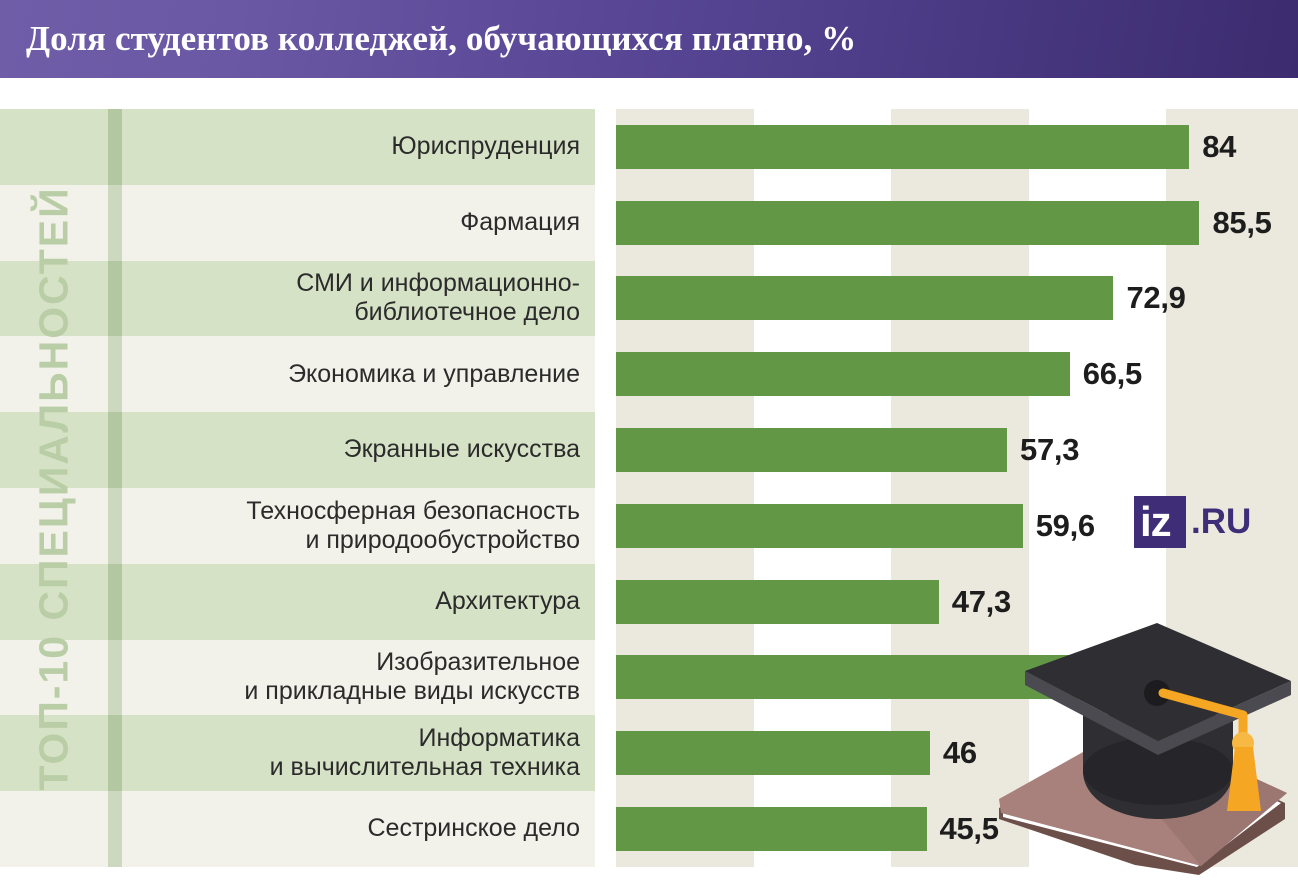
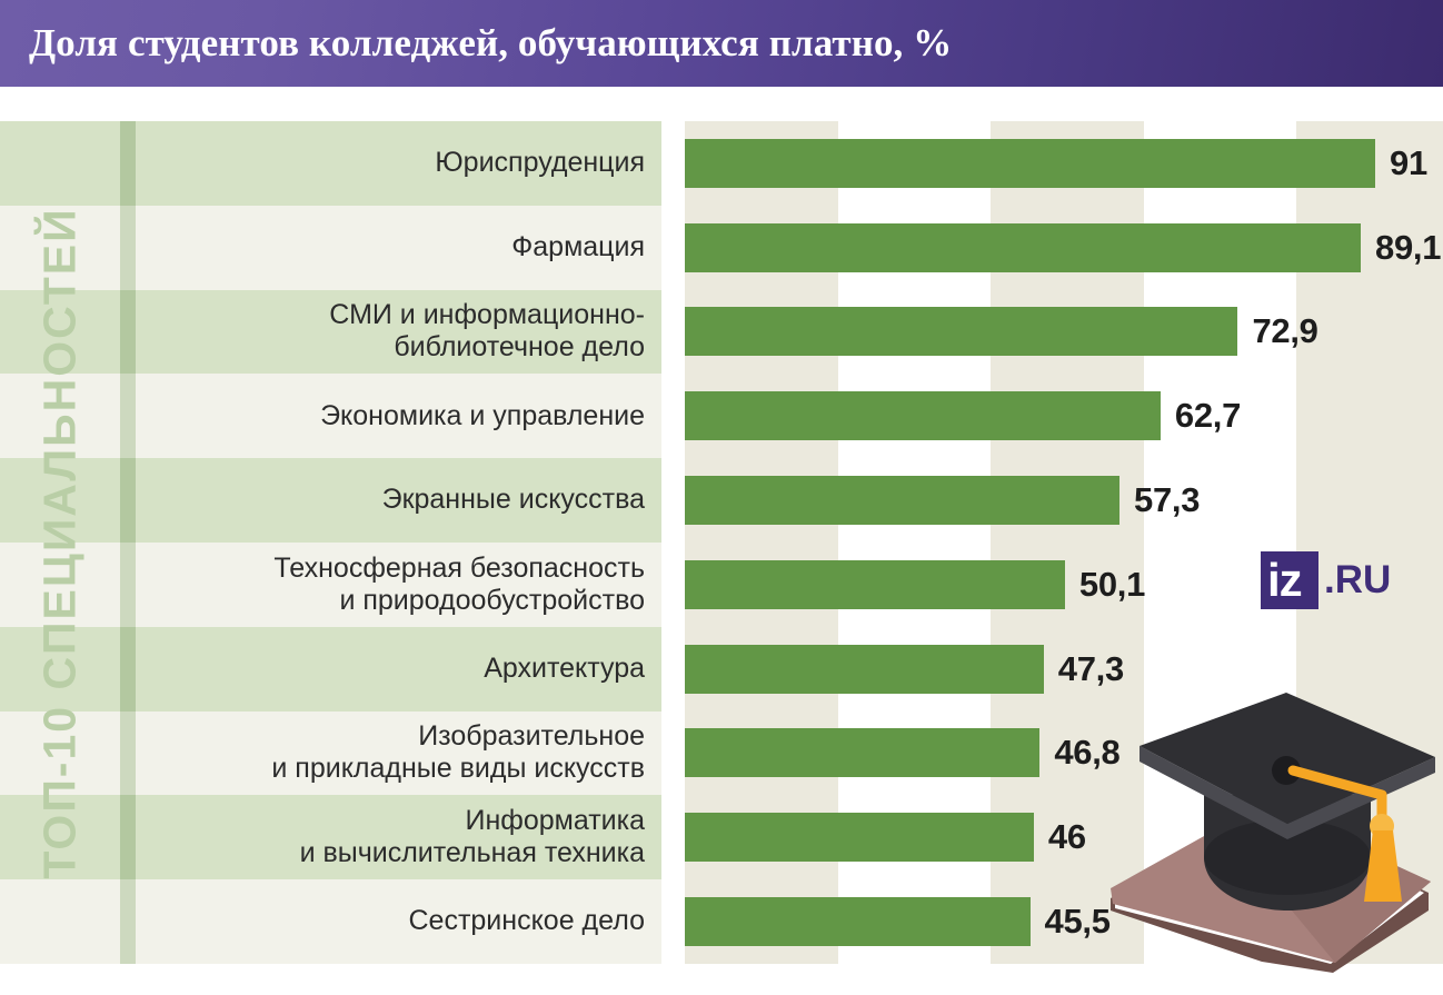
Юриспруденция: 84 -> 91
Фармация: 85,5 -> 89,1
Экономика и управление: 66,5 -> 62,7
Техносферная безопасность и природообустройство: 59,6 -> 50,1
Изобразительное и прикладные виды искусств: 74,4 -> 46,8
